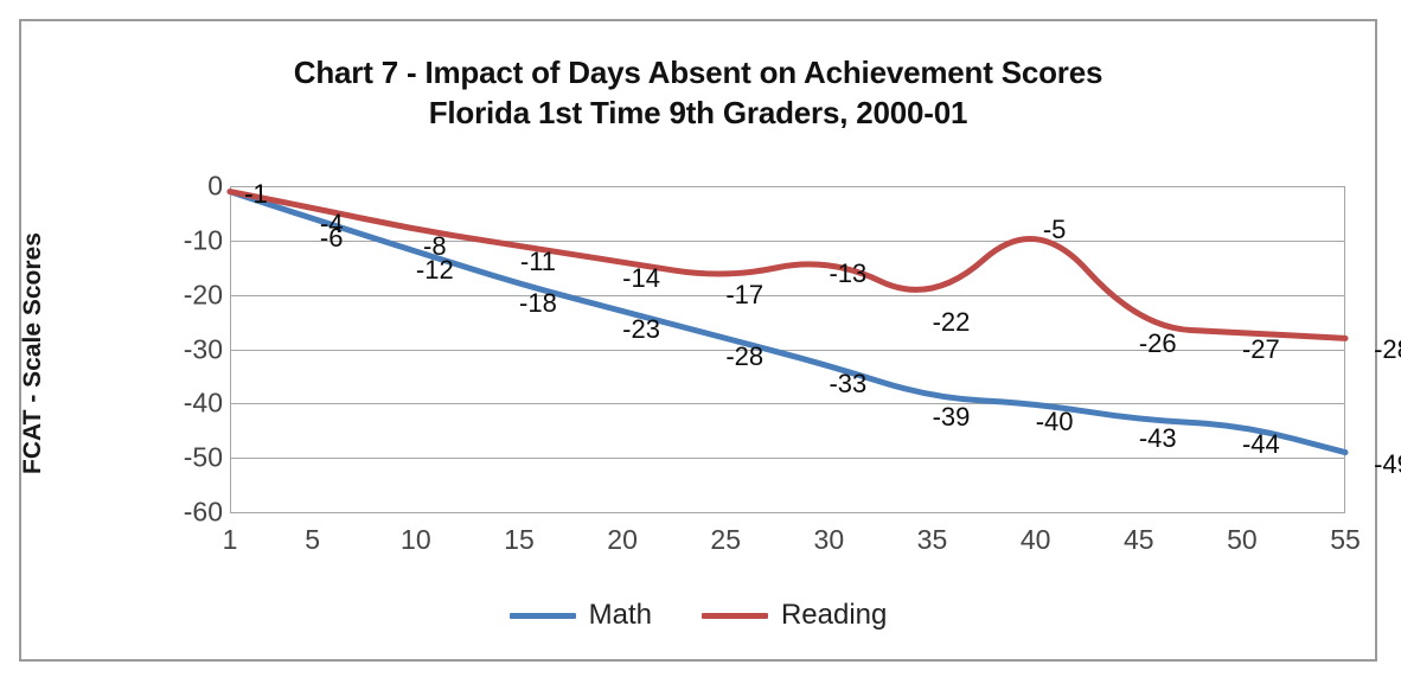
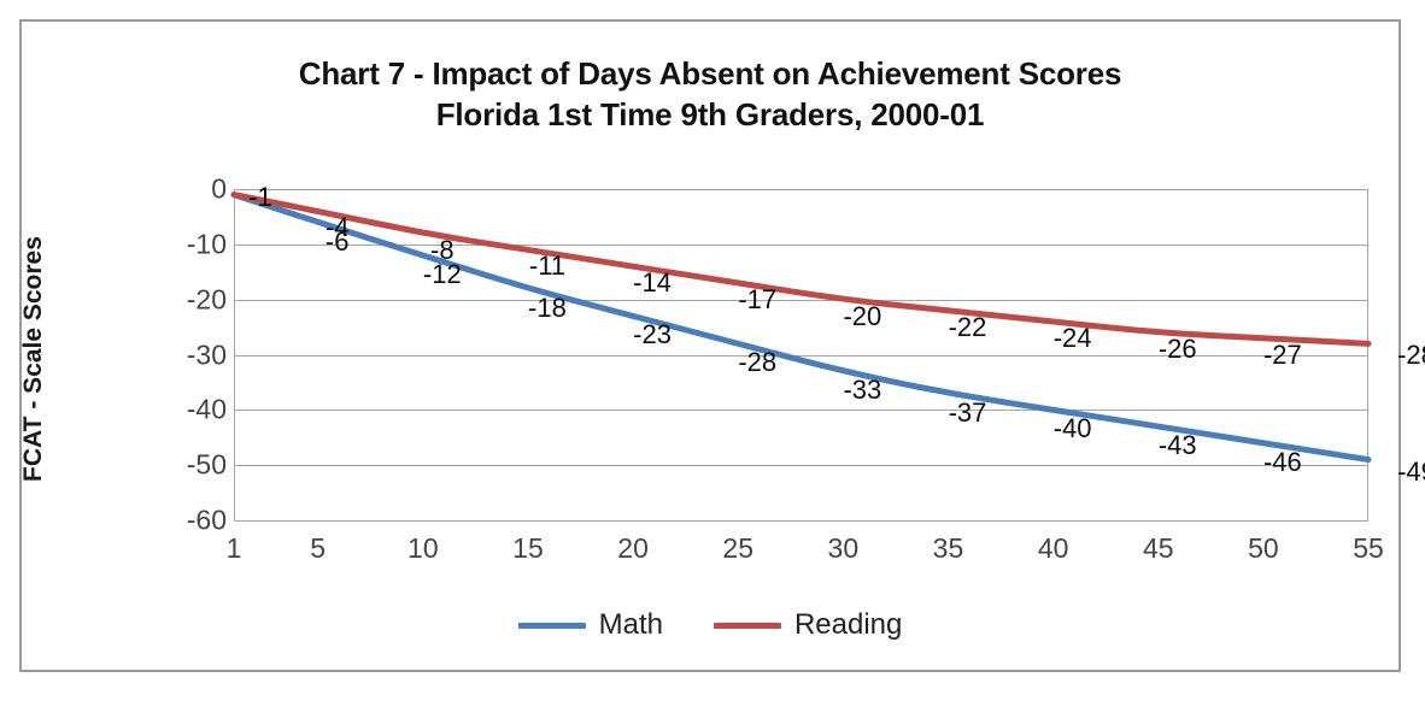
Reading/30: -13 -> -20
Math/35: -39 -> -37
Reading/40: -5 -> -24
Math/50: -44 -> -46
